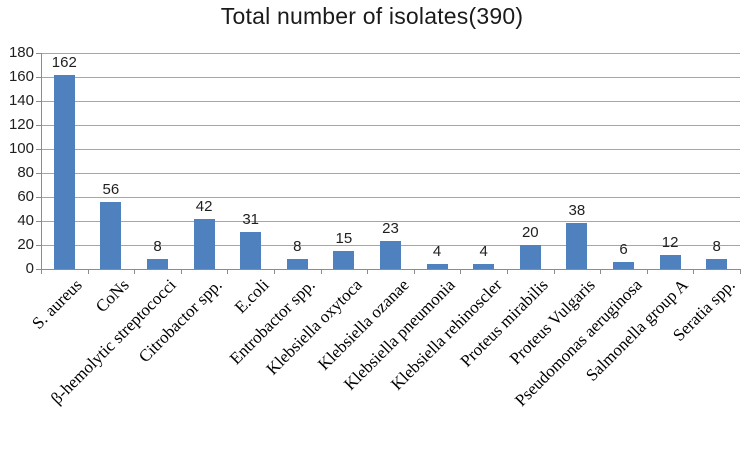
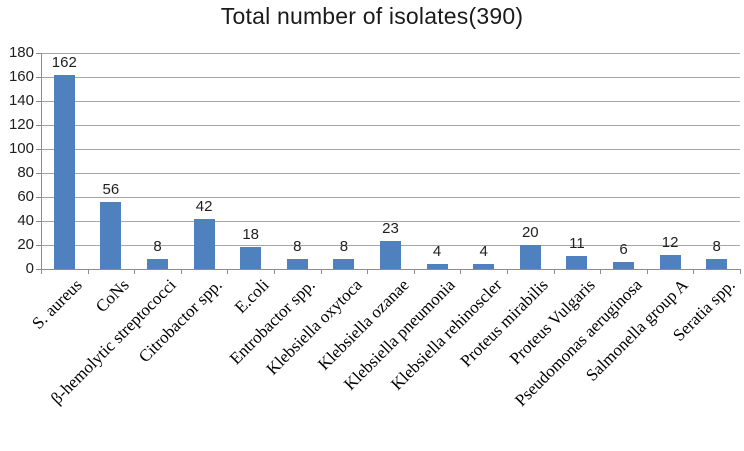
E.coli: 31 -> 18
Klebsiella oxytoca: 15 -> 8
Proteus Vulgaris: 38 -> 11
